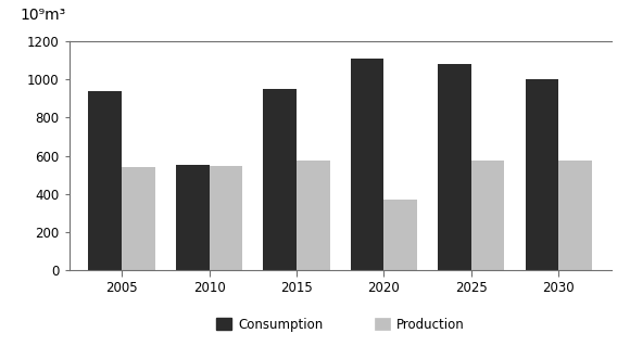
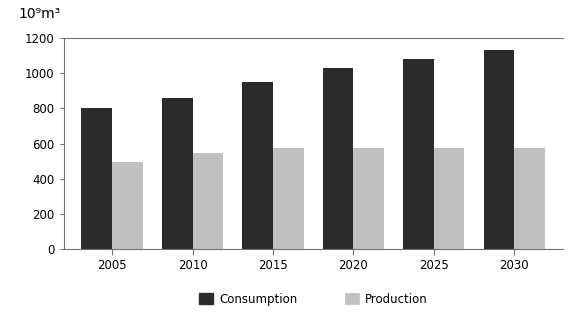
Consumption/2005: 940 -> 800
Production/2005: 540 -> 500
Consumption/2010: 550 -> 860
Consumption/2020: 1110 -> 1030
Production/2020: 370 -> 580
Consumption/2030: 1000 -> 1140
